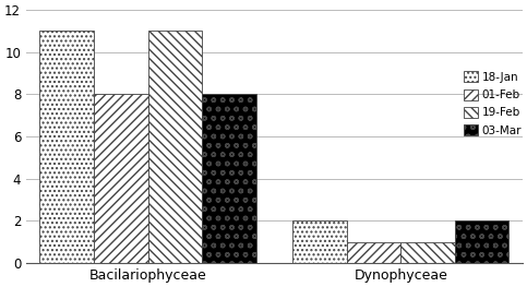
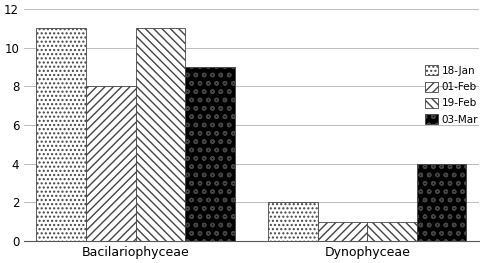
03-Mar/Bacilariophyceae: 8 -> 9
03-Mar/Dynophyceae: 2 -> 4
